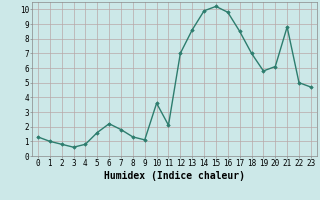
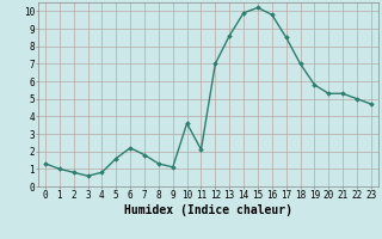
20: 6.1 -> 5.3
21: 8.8 -> 5.3
